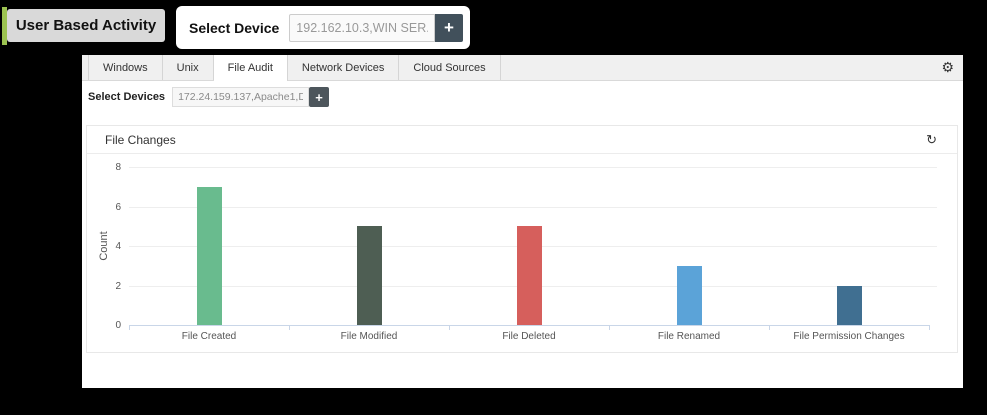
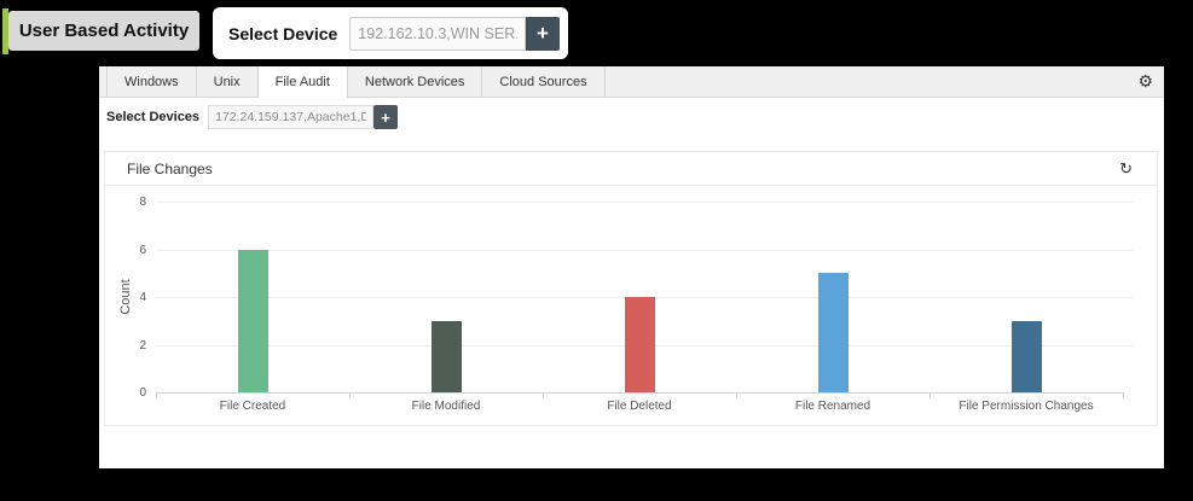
File Created: 7 -> 6
File Modified: 5 -> 3
File Deleted: 5 -> 4
File Renamed: 3 -> 5
File Permission Changes: 2 -> 3
